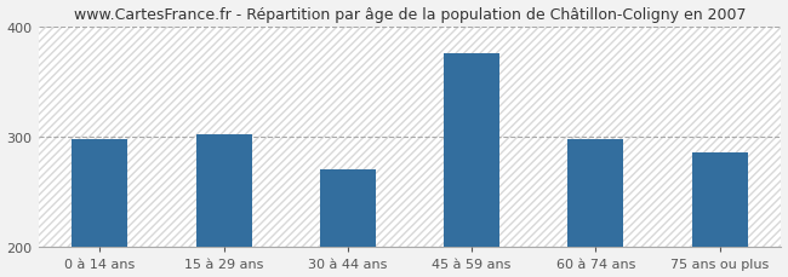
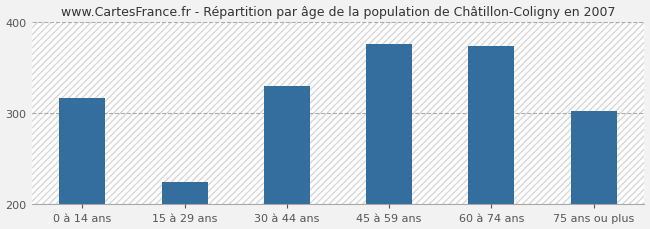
0 à 14 ans: 298 -> 316
15 à 29 ans: 302 -> 224
30 à 44 ans: 270 -> 330
60 à 74 ans: 298 -> 373
75 ans ou plus: 286 -> 302
